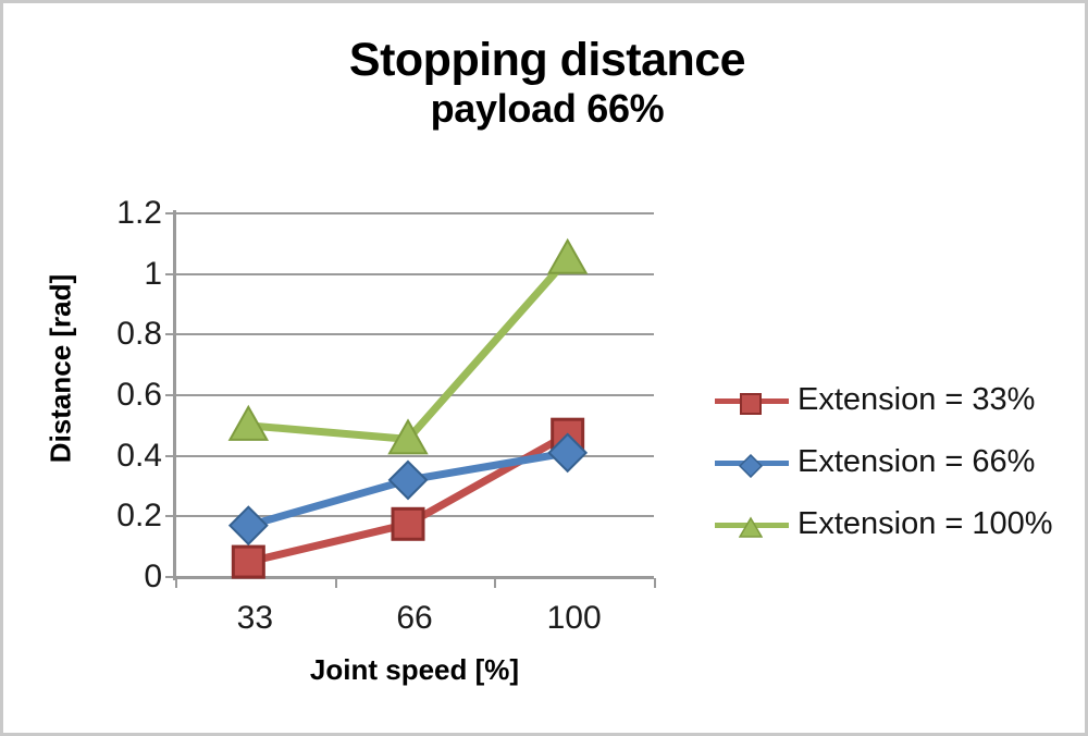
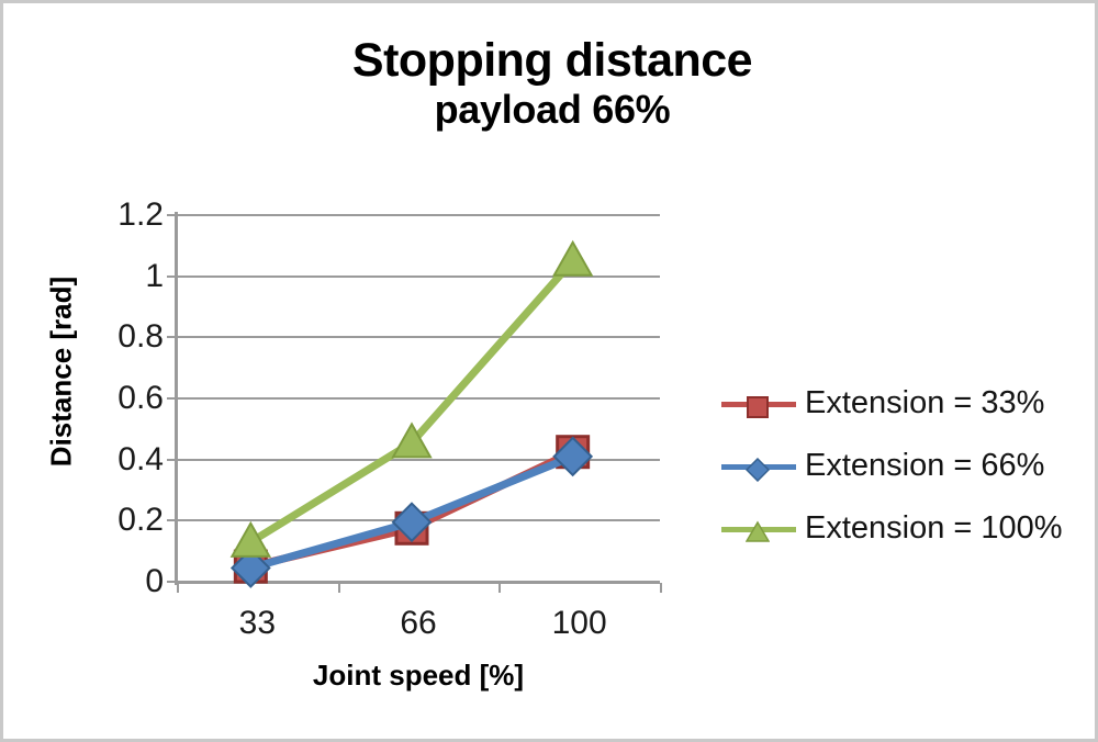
Extension = 66%/33: 0.17 -> 0.04
Extension = 100%/33: 0.50 -> 0.13
Extension = 66%/66: 0.32 -> 0.20
Extension = 33%/100: 0.47 -> 0.42
